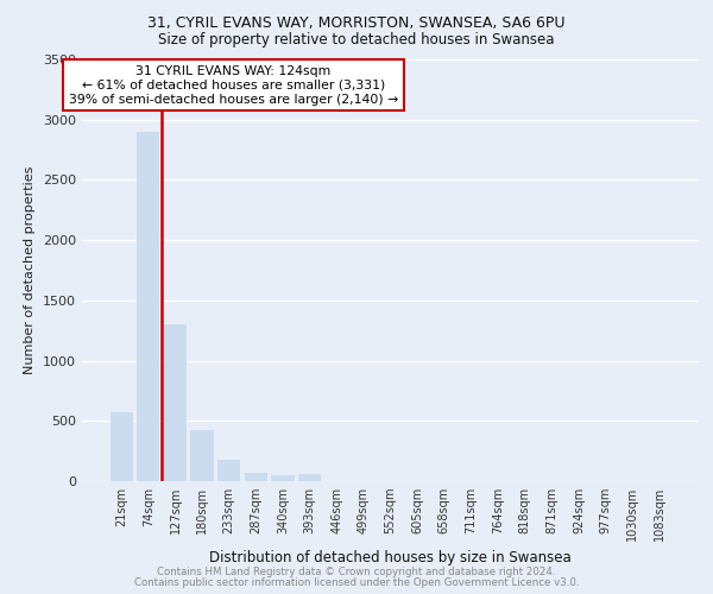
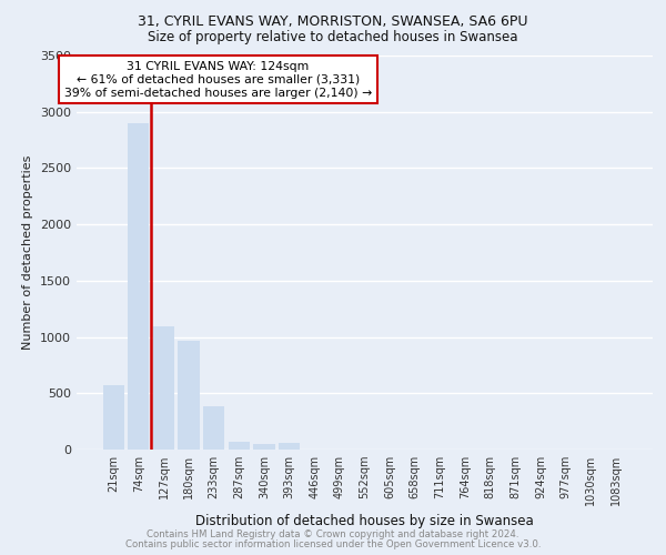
127sqm: 1300 -> 1090
180sqm: 420 -> 970
233sqm: 180 -> 380
